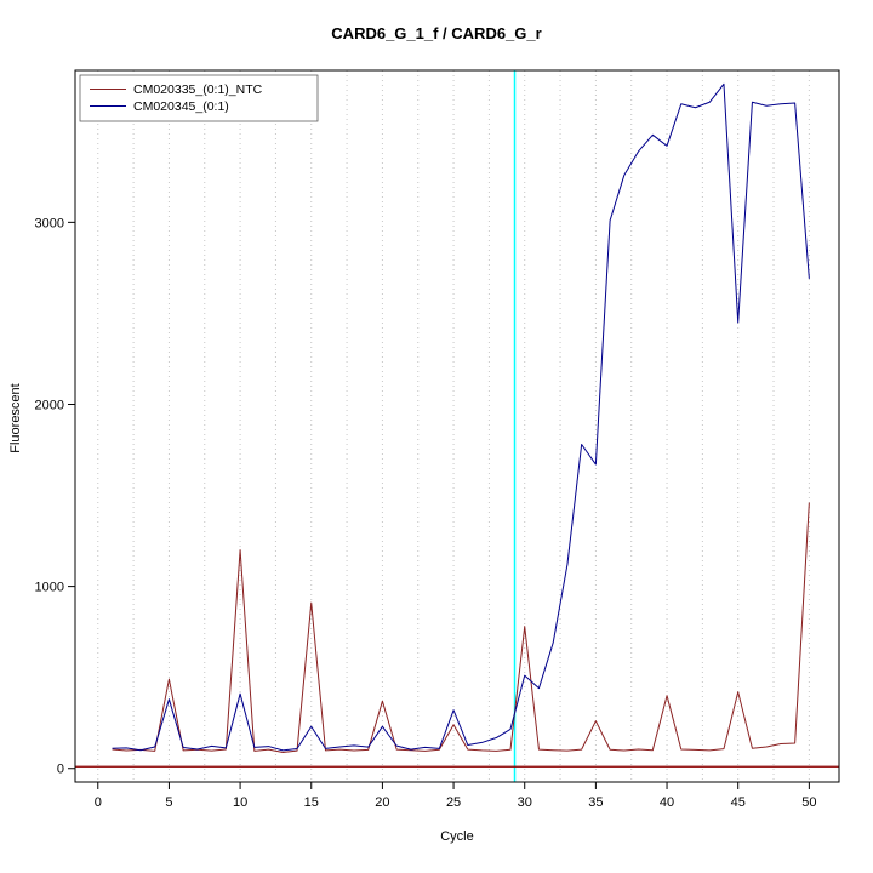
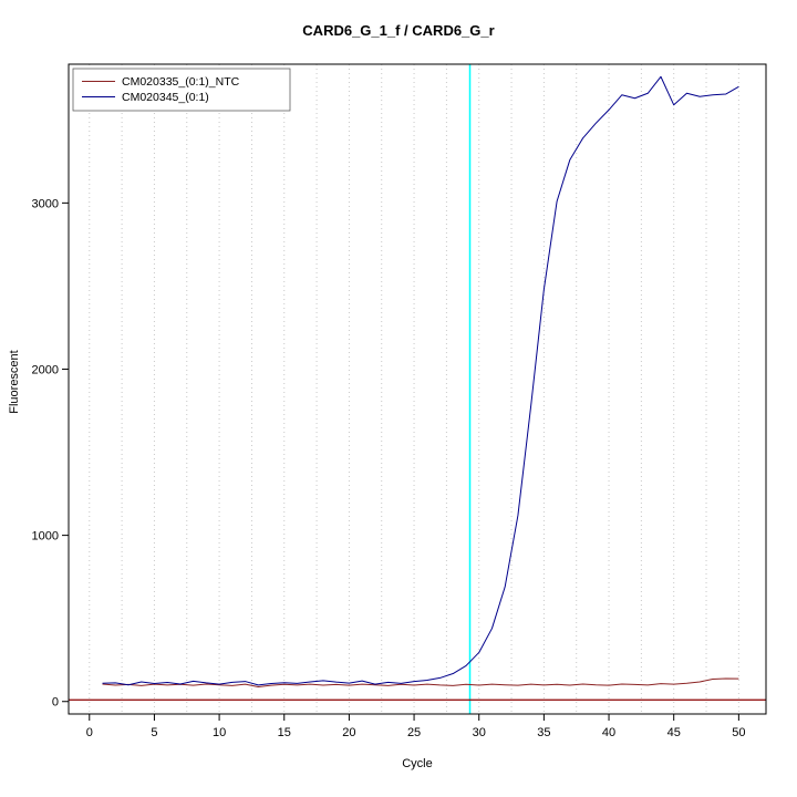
CM020335_(0:1)_NTC/5: 490 -> 100
CM020345_(0:1)/5: 380 -> 110
CM020335_(0:1)_NTC/10: 1200 -> 100
CM020345_(0:1)/10: 410 -> 100
CM020335_(0:1)_NTC/15: 910 -> 100
CM020345_(0:1)/15: 230 -> 110
CM020335_(0:1)_NTC/20: 370 -> 100
CM020345_(0:1)/20: 230 -> 110
CM020335_(0:1)_NTC/25: 240 -> 100
CM020345_(0:1)/25: 320 -> 120
CM020335_(0:1)_NTC/30: 780 -> 100
CM020345_(0:1)/30: 510 -> 300
CM020335_(0:1)_NTC/35: 260 -> 100
CM020345_(0:1)/35: 1670 -> 2480
CM020335_(0:1)_NTC/40: 400 -> 100
CM020345_(0:1)/40: 3420 -> 3560
CM020335_(0:1)_NTC/45: 420 -> 100
CM020345_(0:1)/45: 2450 -> 3590
CM020335_(0:1)_NTC/50: 1460 -> 140
CM020345_(0:1)/50: 2690 -> 3700
